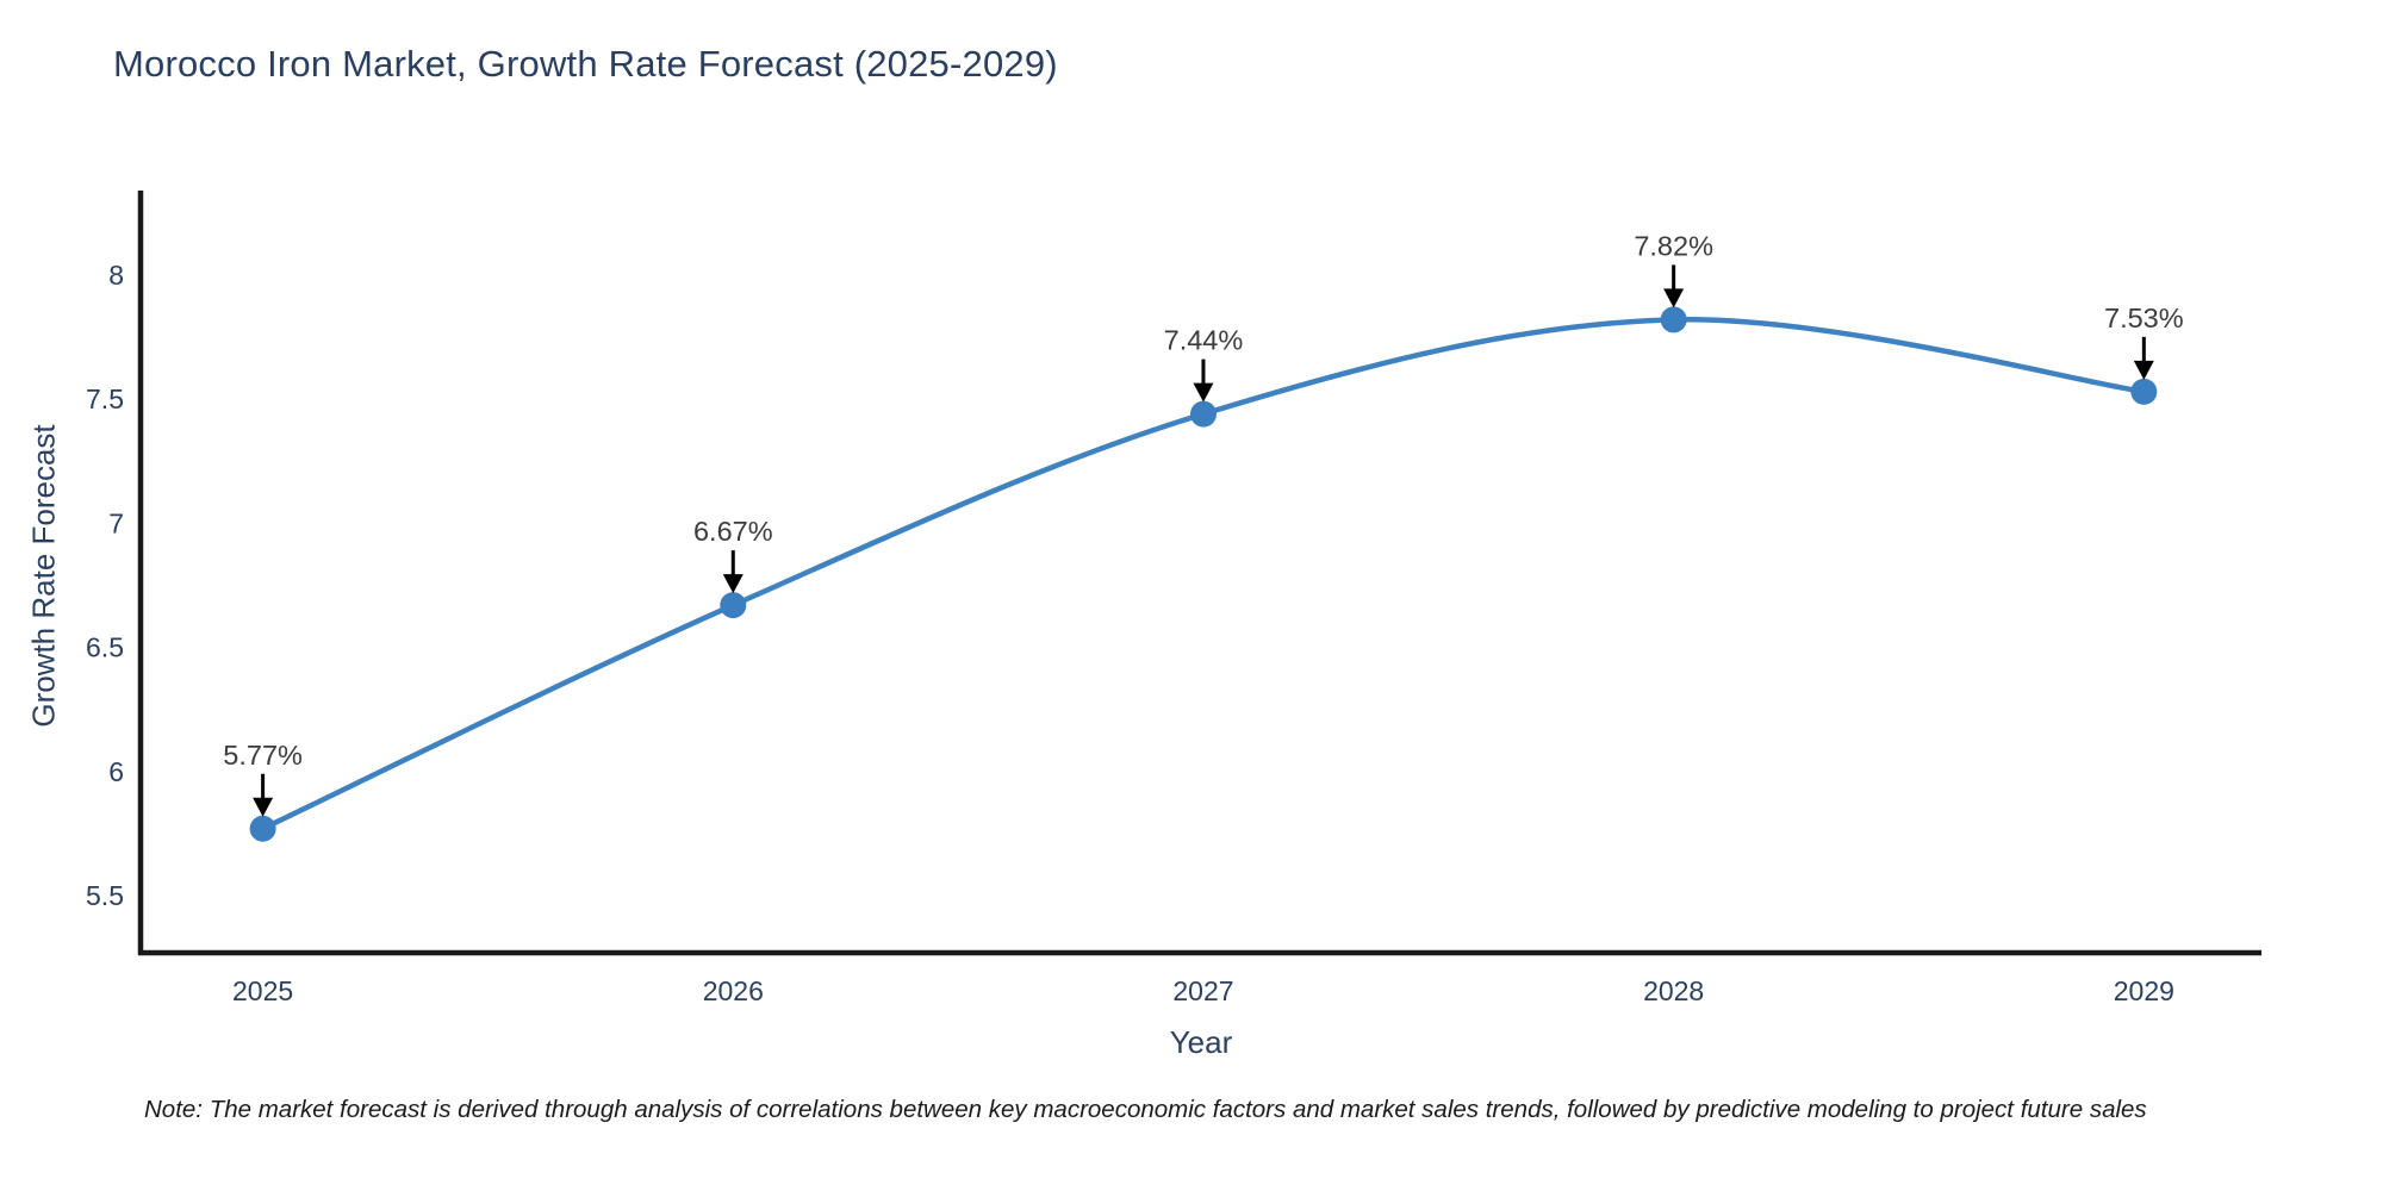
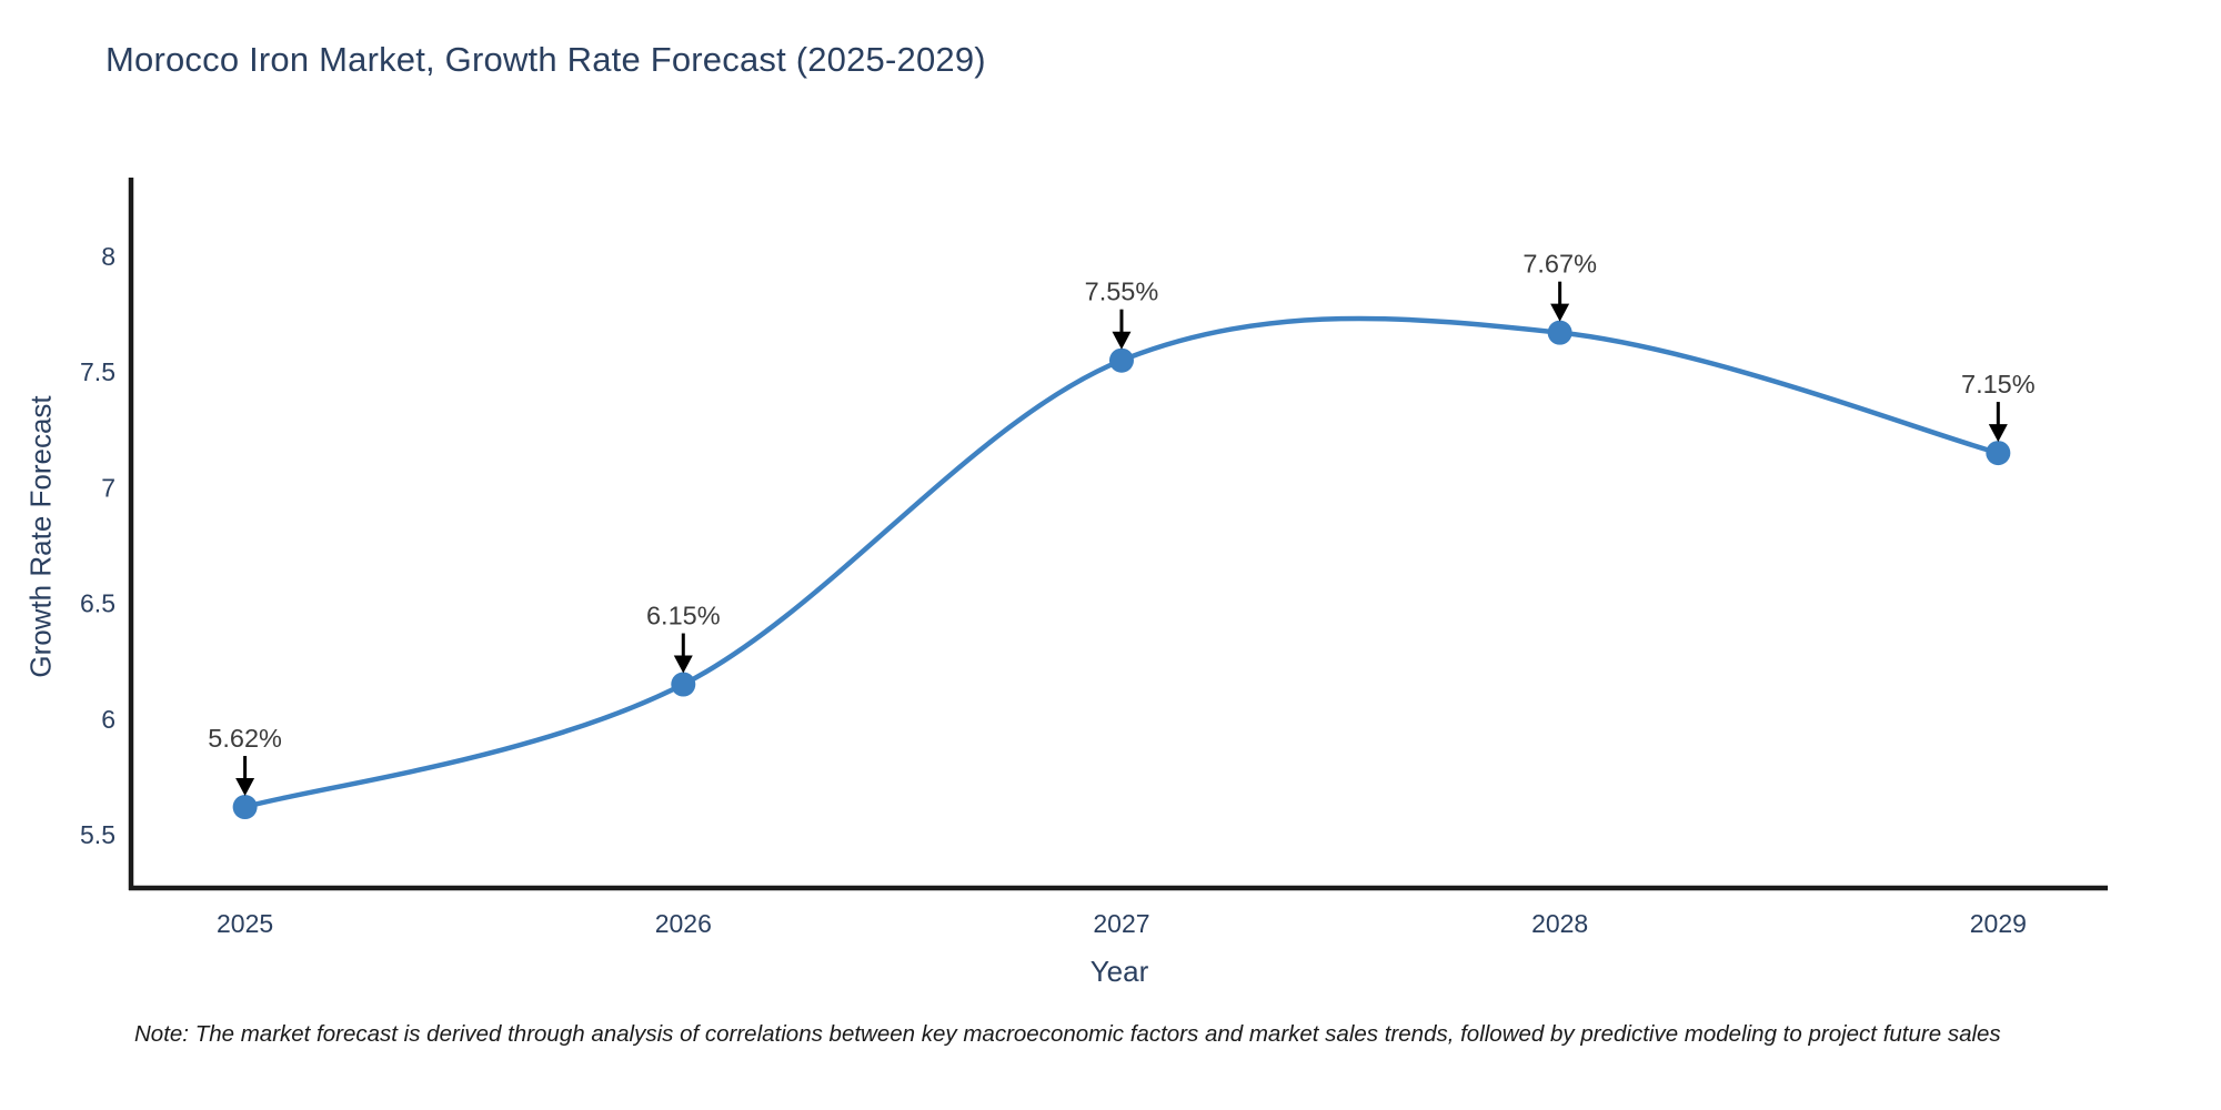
2025: 5.77% -> 5.62%
2026: 6.67% -> 6.15%
2027: 7.44% -> 7.55%
2028: 7.82% -> 7.67%
2029: 7.53% -> 7.15%
